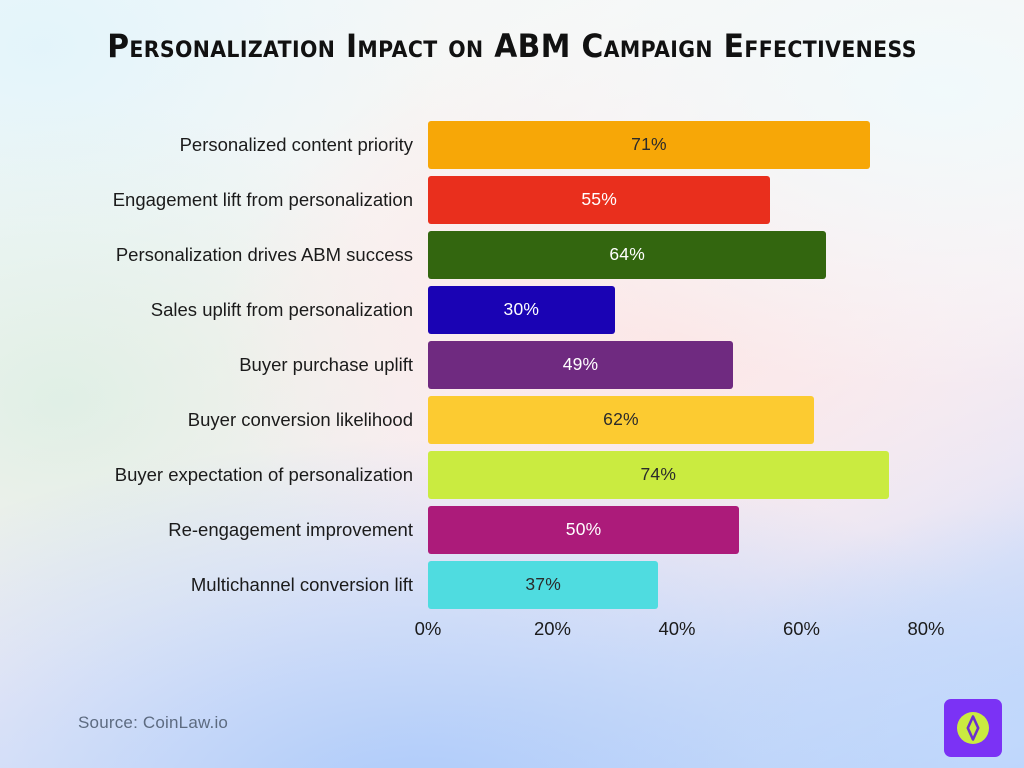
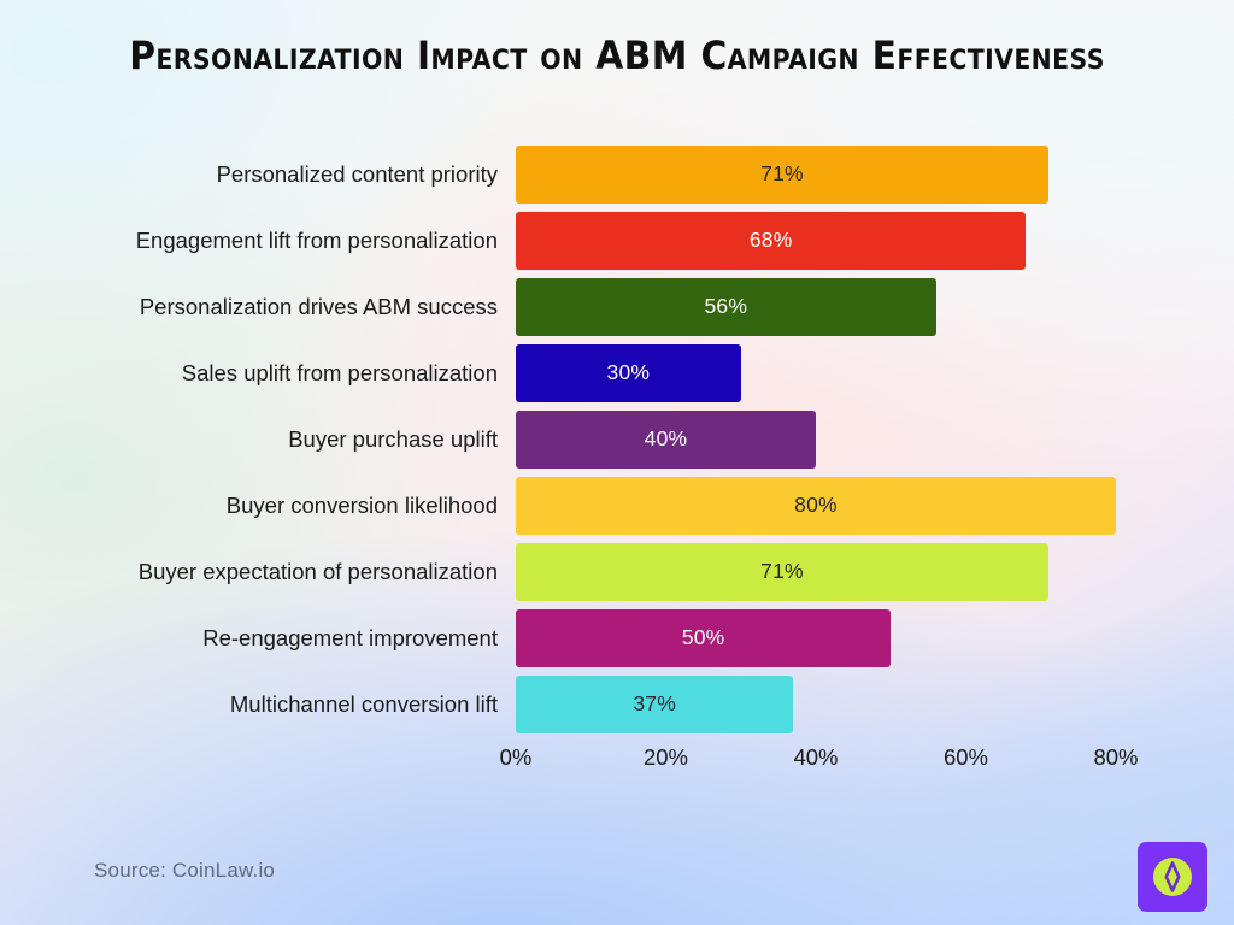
Engagement lift from personalization: 55% -> 68%
Personalization drives ABM success: 64% -> 56%
Buyer purchase uplift: 49% -> 40%
Buyer conversion likelihood: 62% -> 80%
Buyer expectation of personalization: 74% -> 71%
